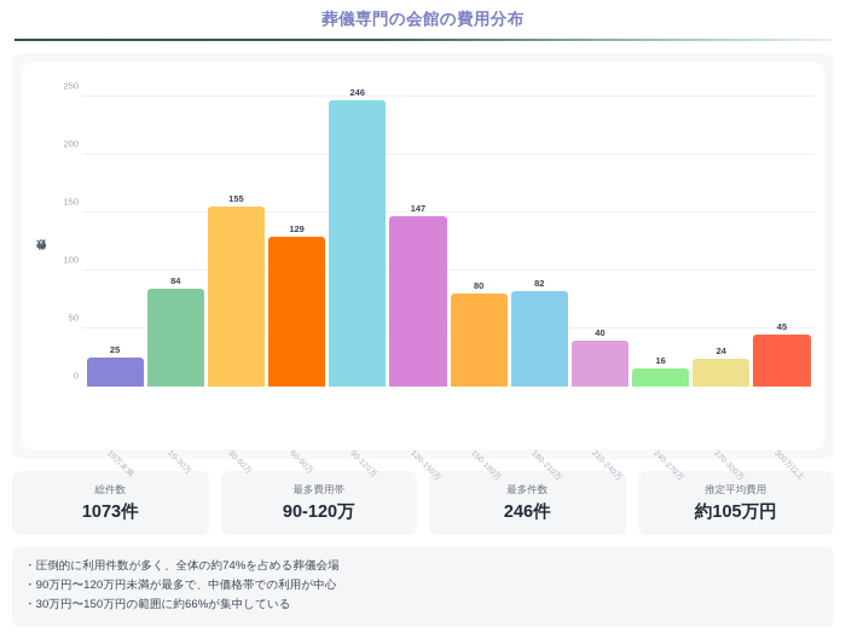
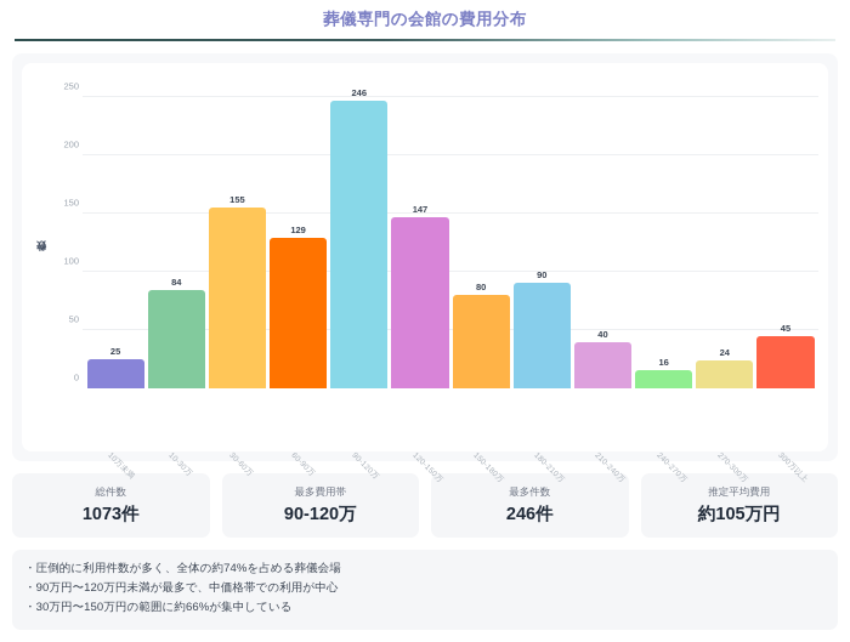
180-210万: 82 -> 90
